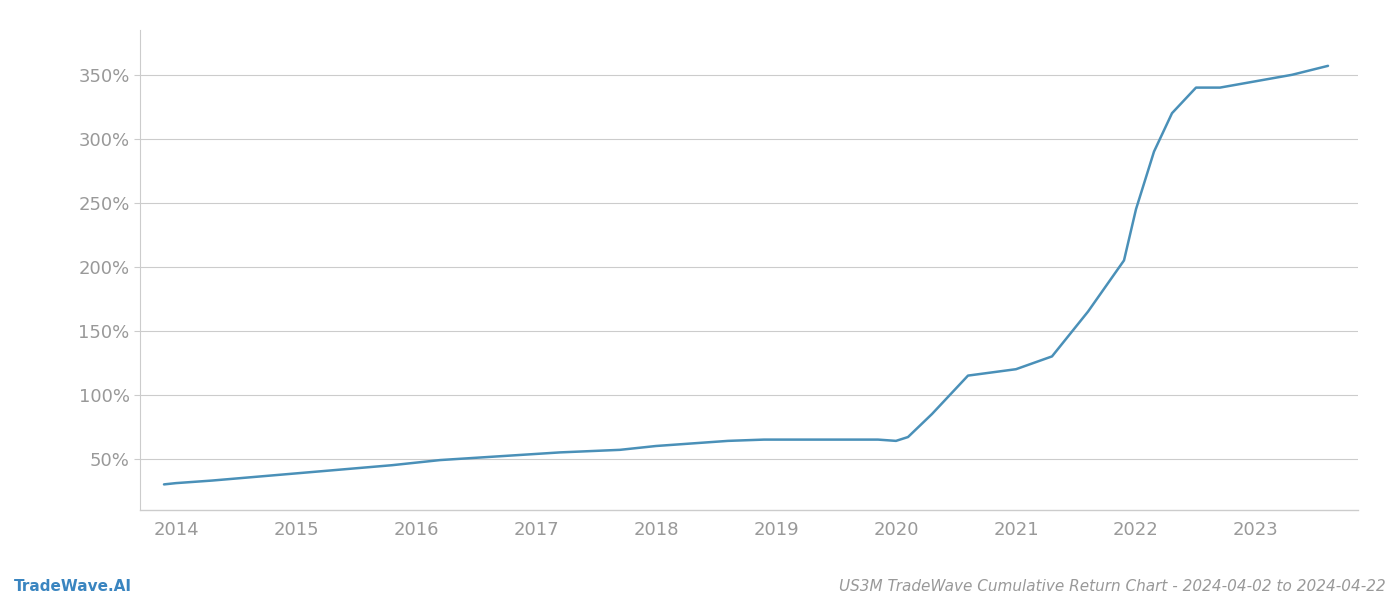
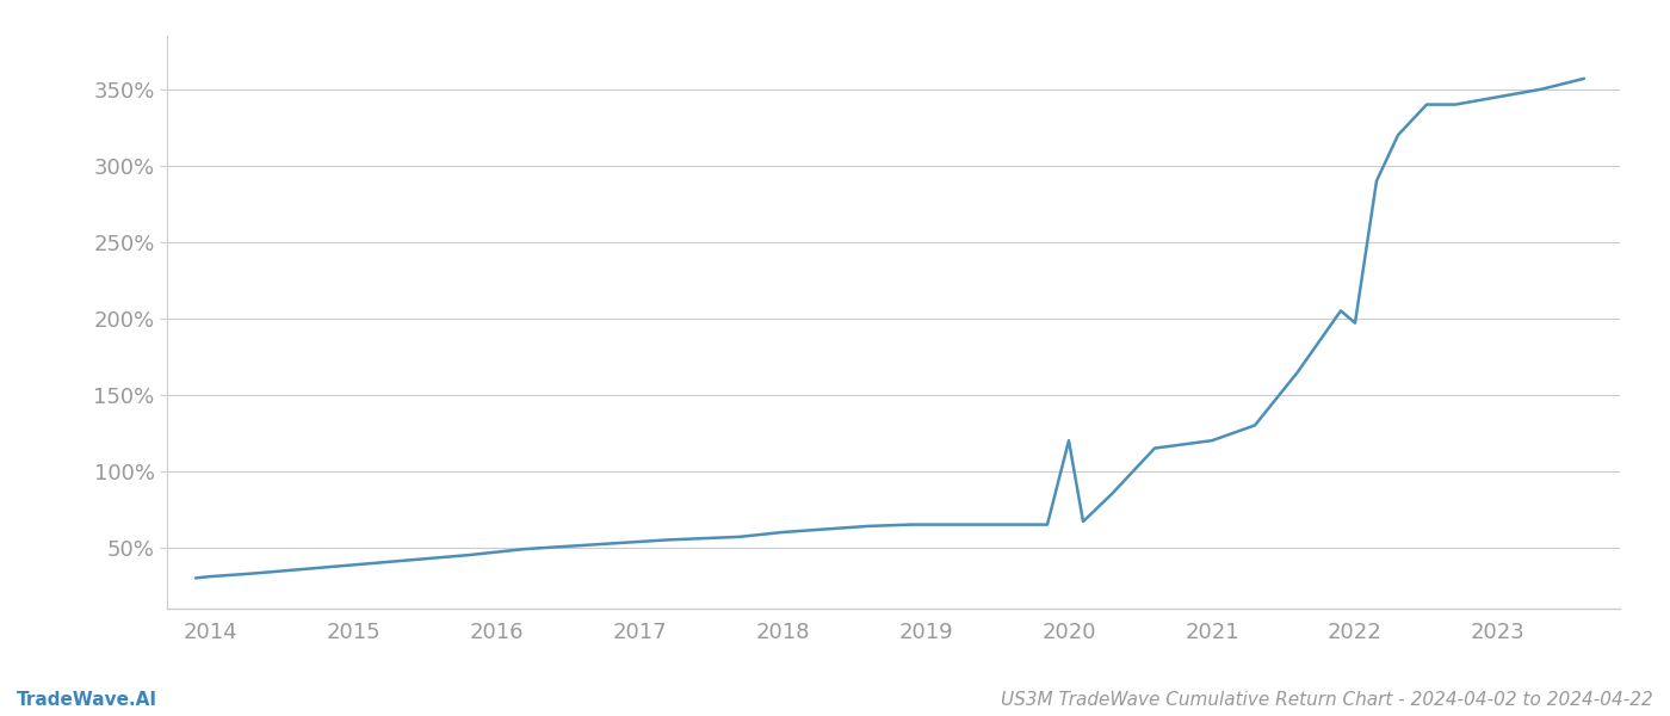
2020: 64% -> 120%
2022: 245% -> 197%
